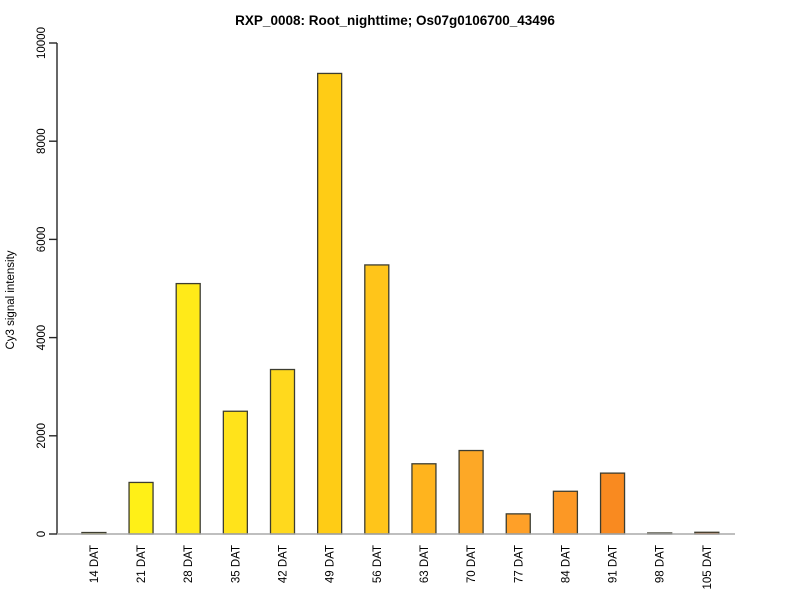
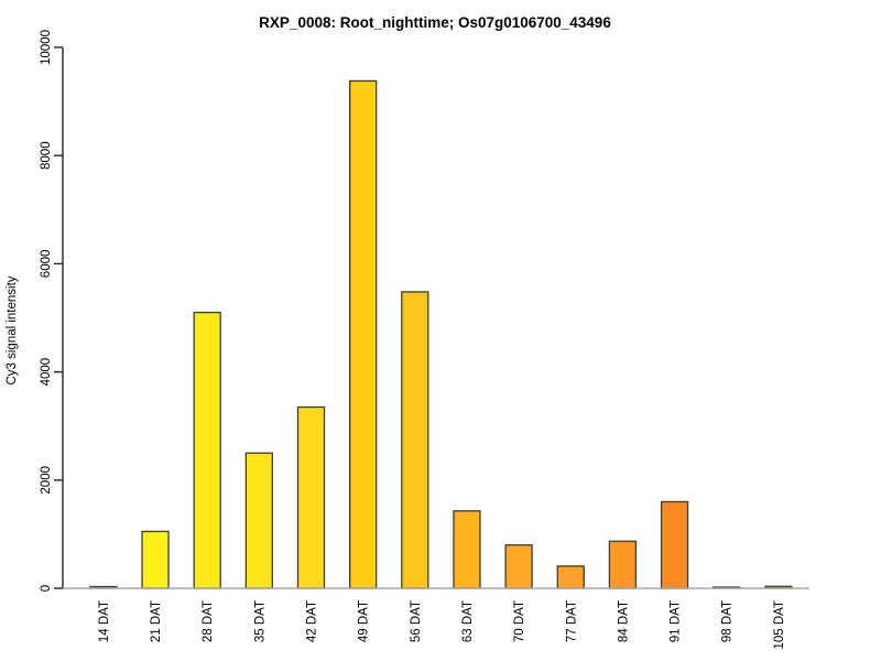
70 DAT: 1700 -> 800
91 DAT: 1200 -> 1600
